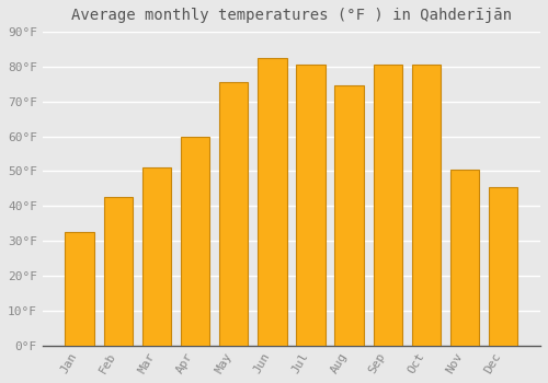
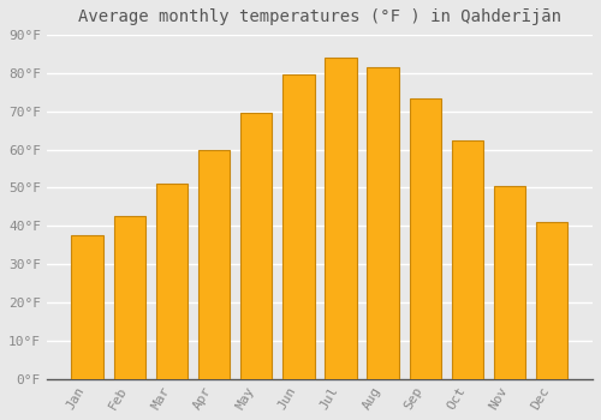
Jan: 32.5°F -> 37.5°F
May: 75.5°F -> 69.5°F
Jun: 82.5°F -> 79.5°F
Jul: 80.5°F -> 84.0°F
Aug: 74.5°F -> 81.5°F
Sep: 80.5°F -> 73.5°F
Oct: 80.5°F -> 62.5°F
Dec: 45.5°F -> 41.0°F
